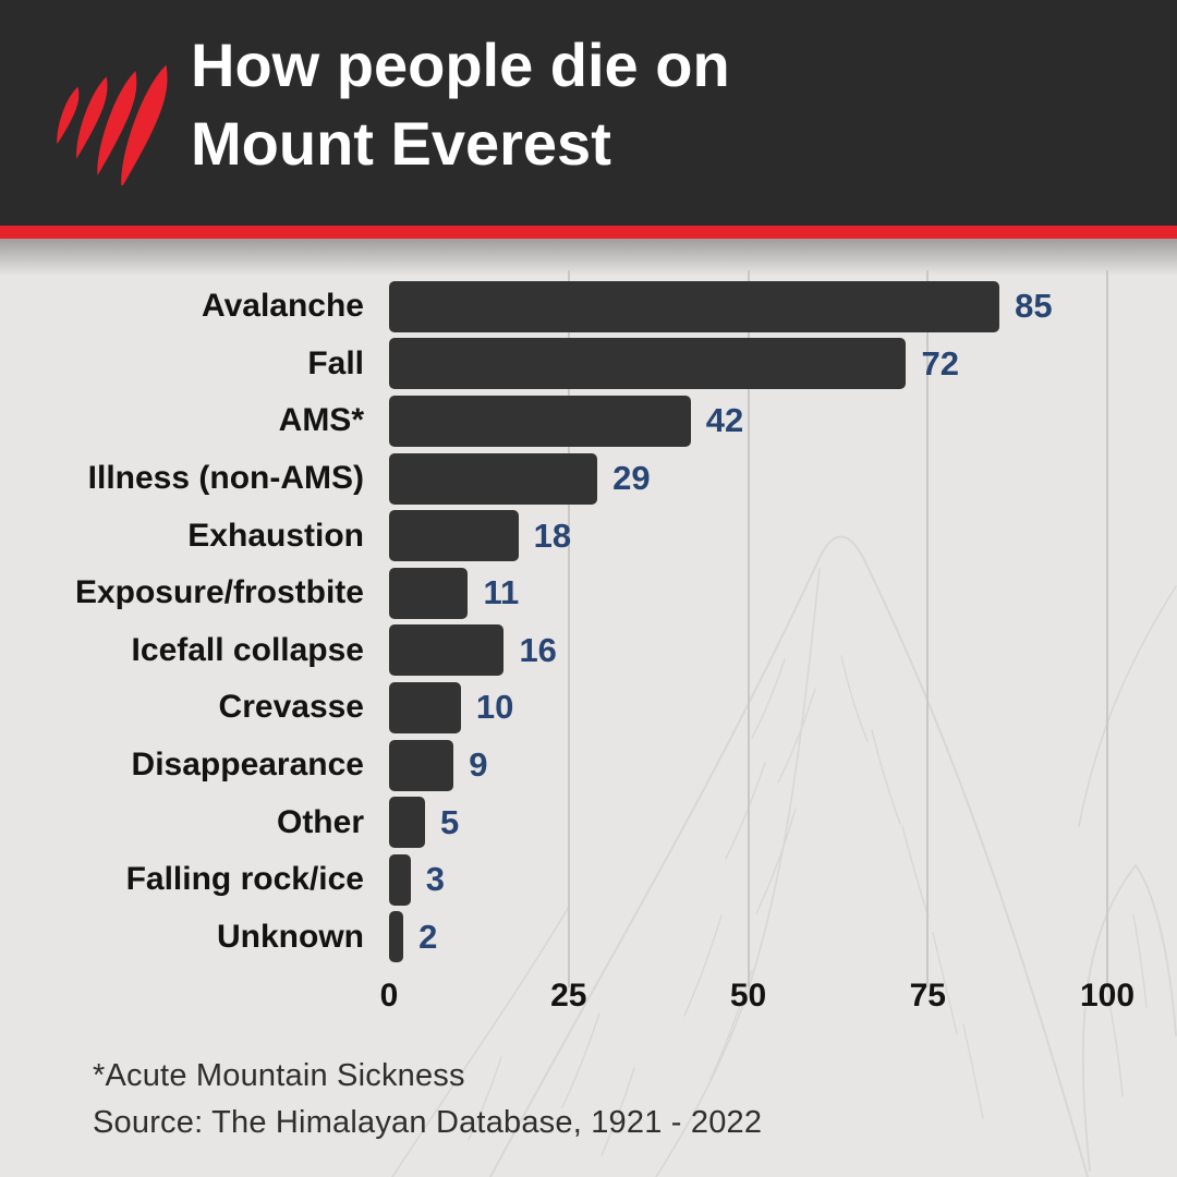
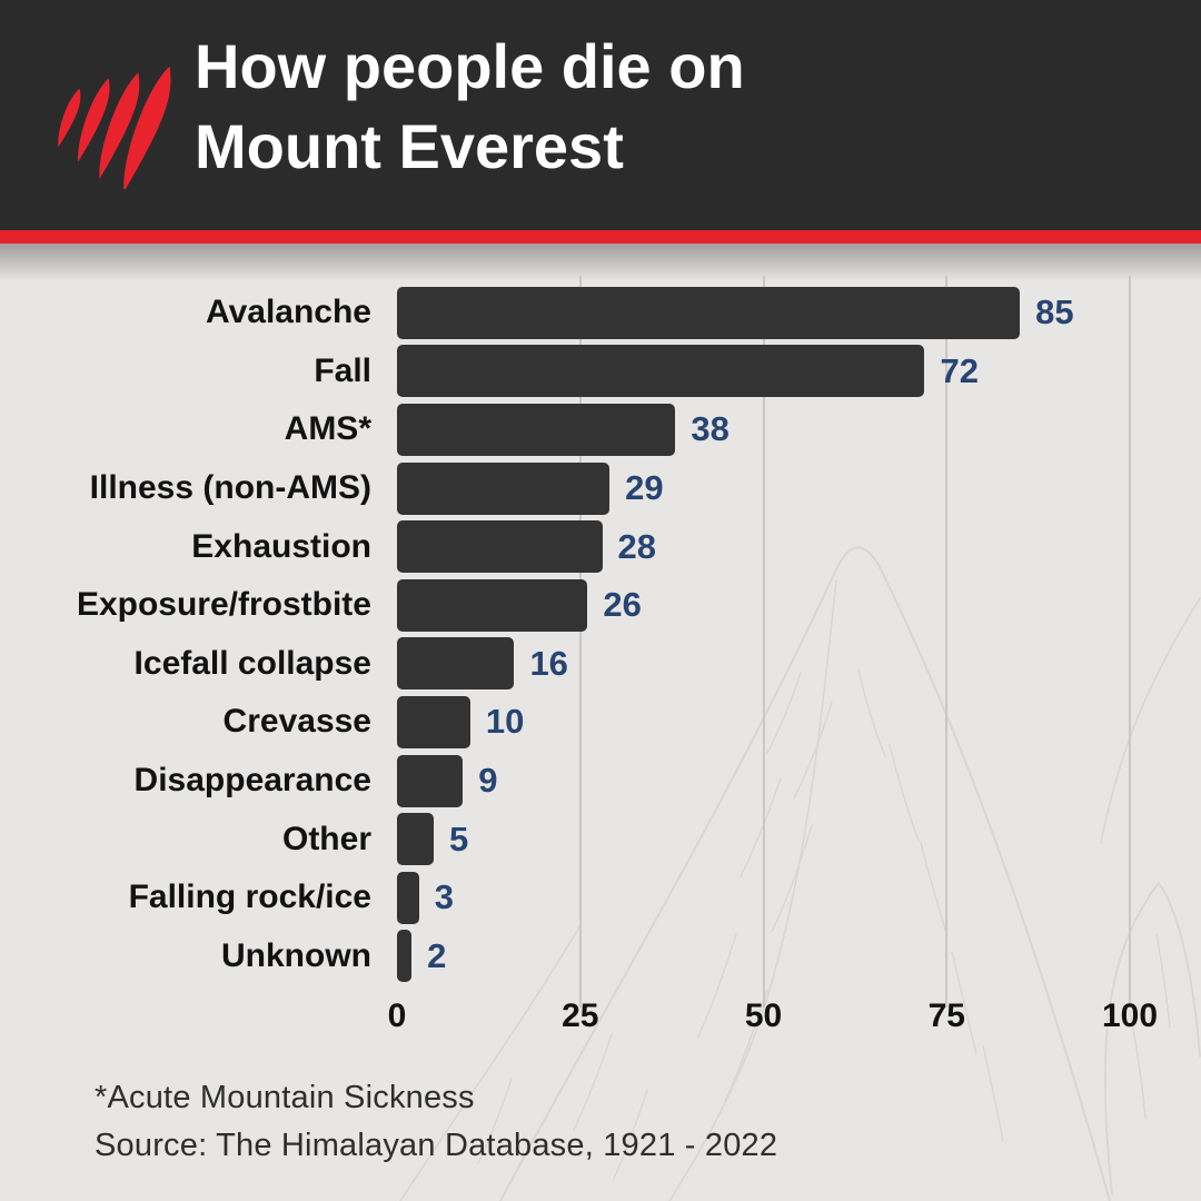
AMS*: 42 -> 38
Exhaustion: 18 -> 28
Exposure/frostbite: 11 -> 26
